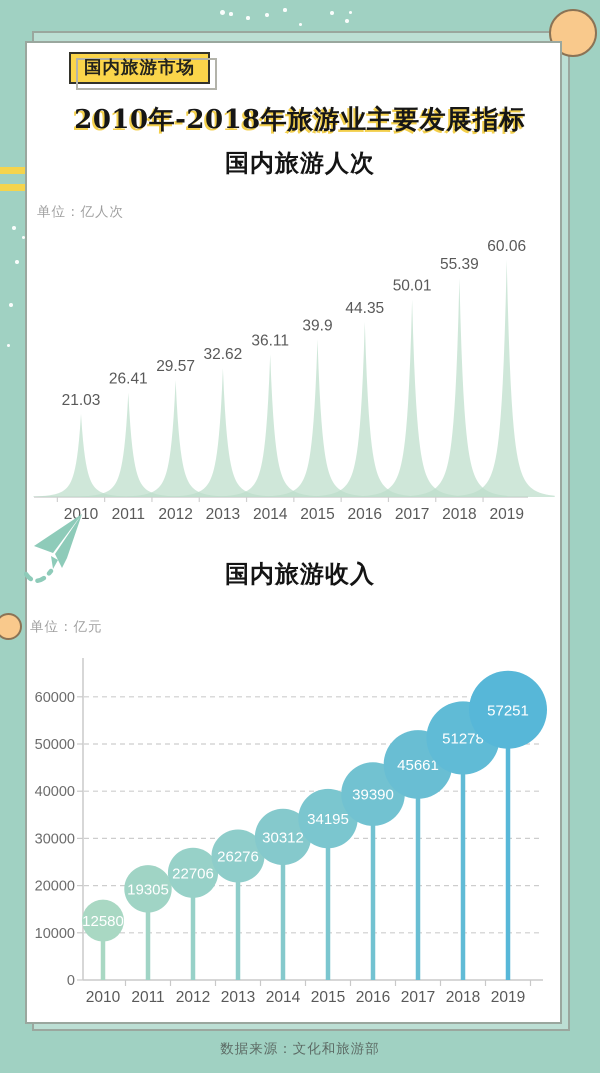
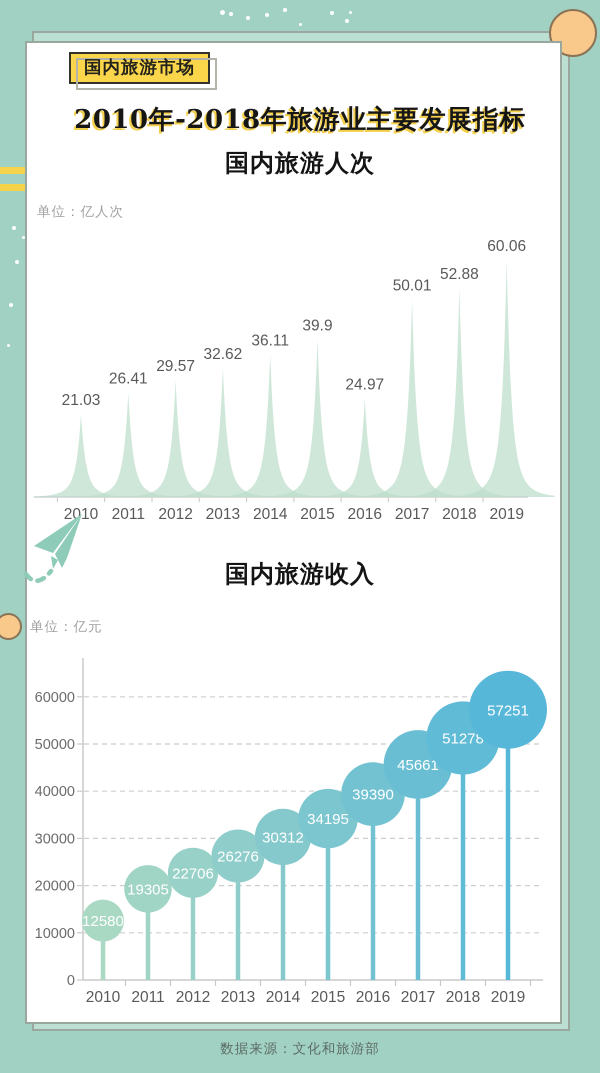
国内旅游人次/2016: 44.35 -> 24.97
国内旅游人次/2018: 55.39 -> 52.88
